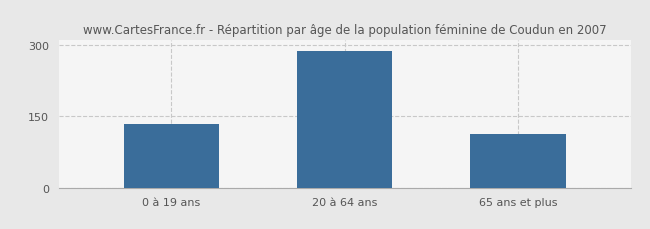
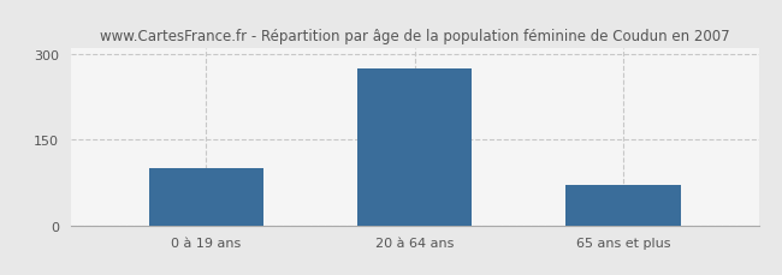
0 à 19 ans: 133 -> 100
20 à 64 ans: 288 -> 275
65 ans et plus: 113 -> 70
